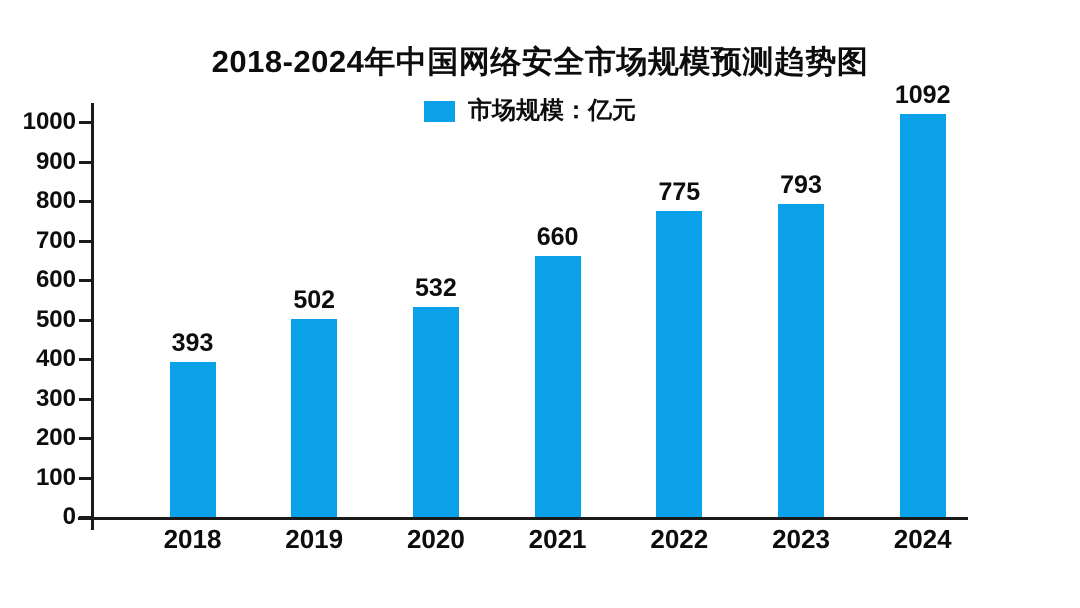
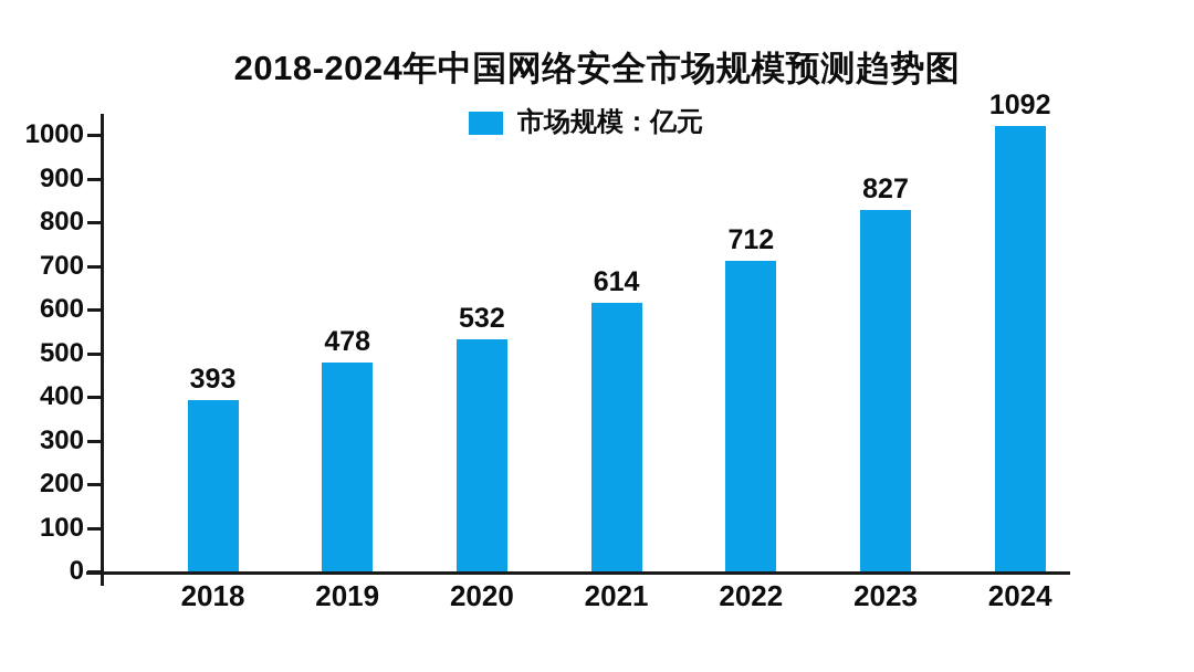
2019: 502 -> 478
2021: 660 -> 614
2022: 775 -> 712
2023: 793 -> 827
